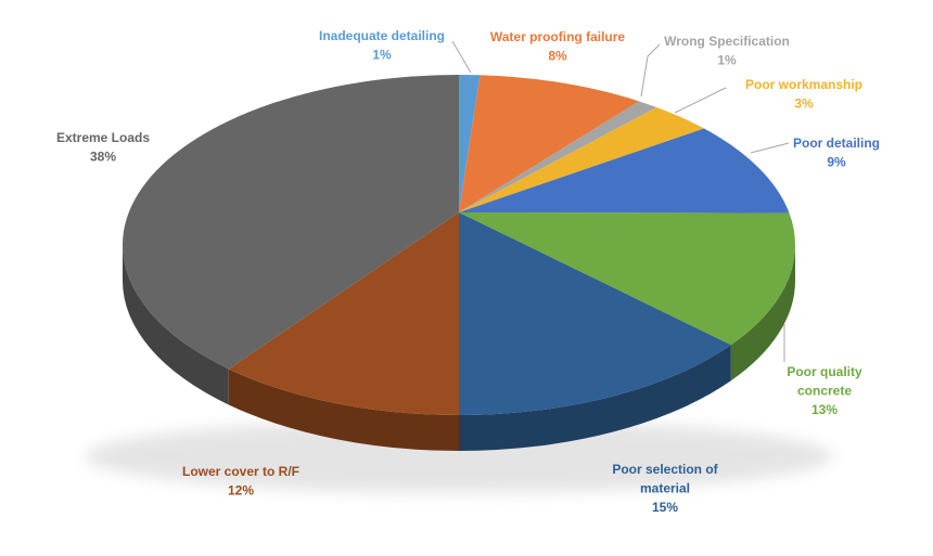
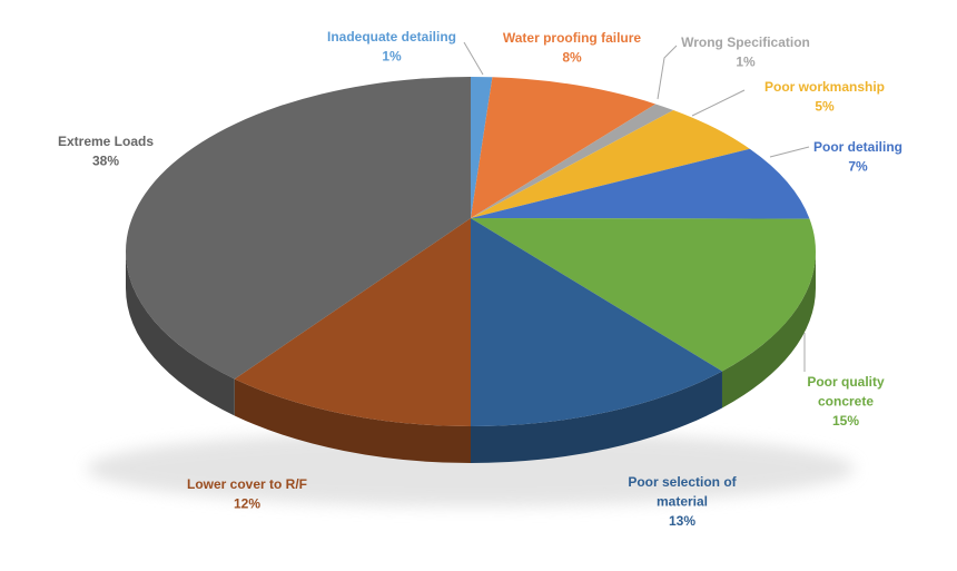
Poor workmanship: 3% -> 5%
Poor detailing: 9% -> 7%
Poor quality concrete: 13% -> 15%
Poor selection of material: 15% -> 13%
